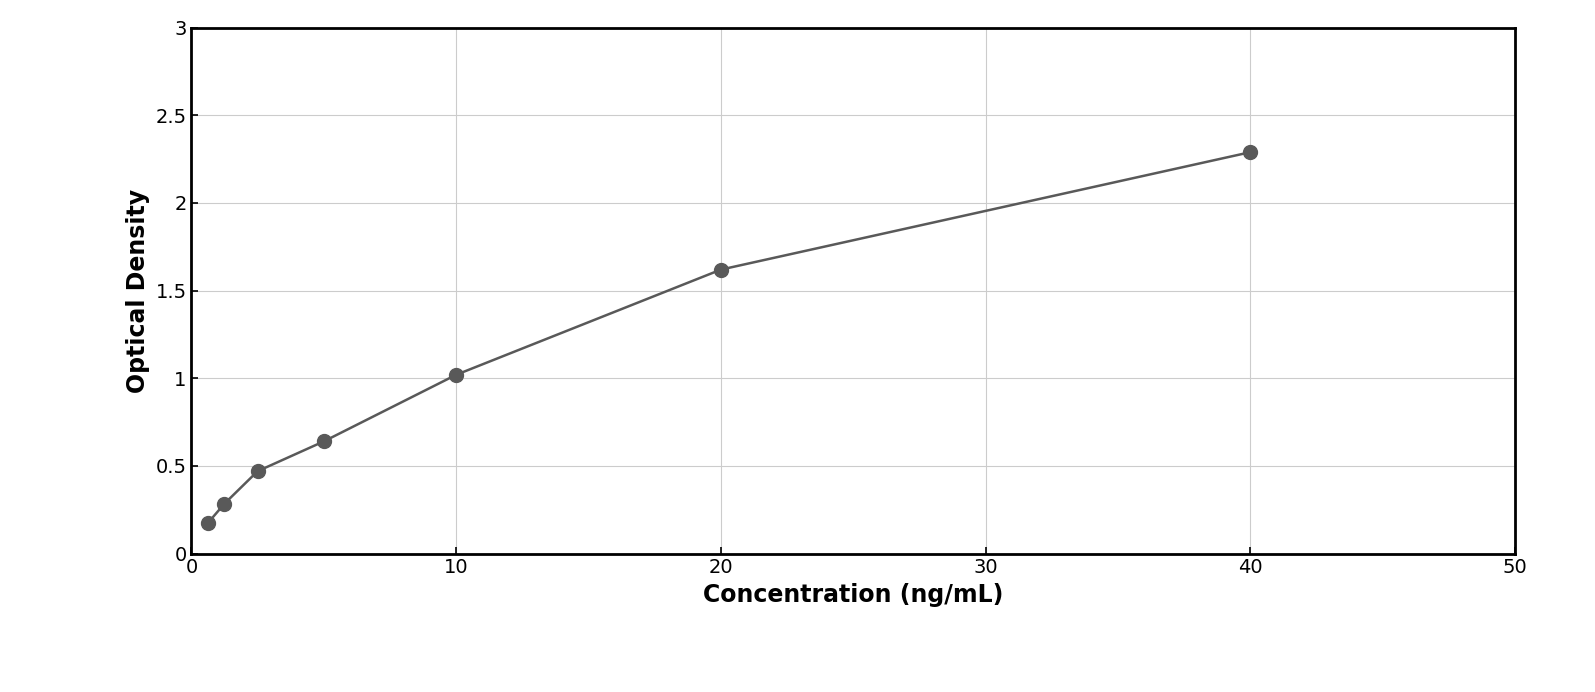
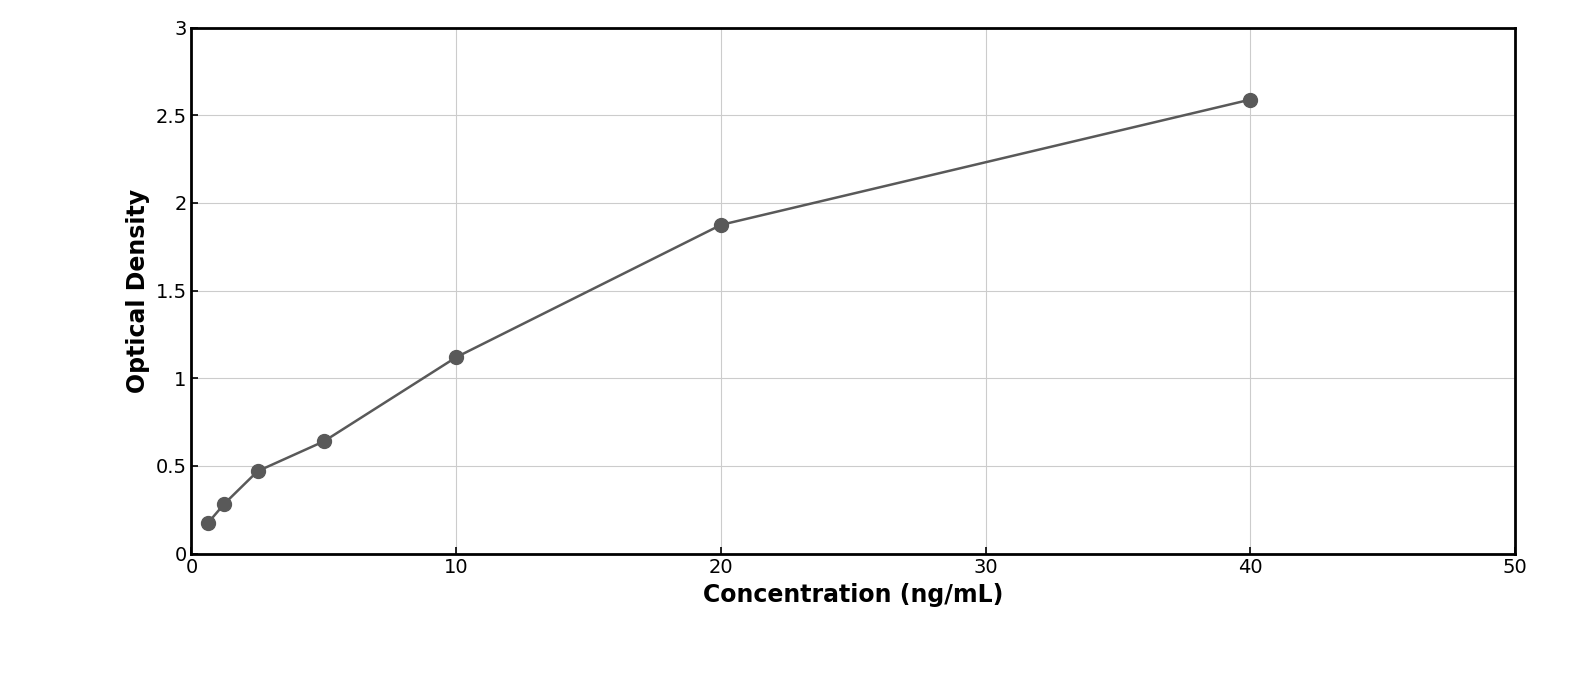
10: 1.02 -> 1.12
20: 1.62 -> 1.88
40: 2.29 -> 2.59
